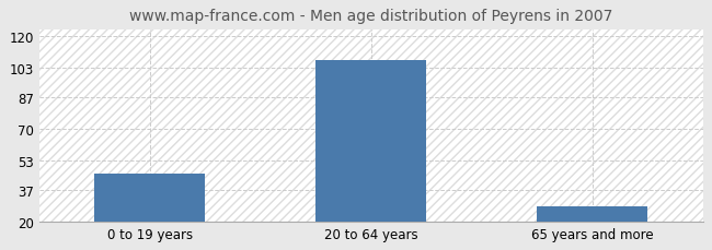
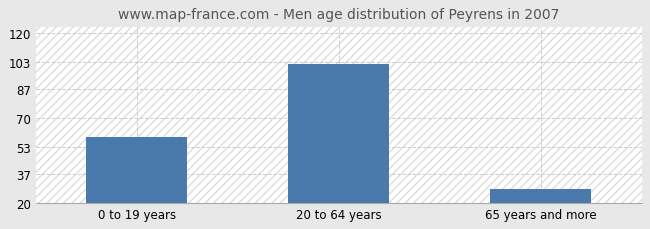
0 to 19 years: 46 -> 59
20 to 64 years: 107 -> 102
